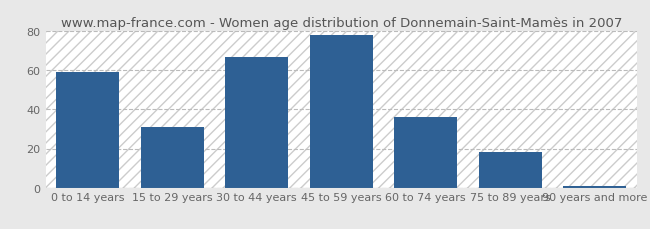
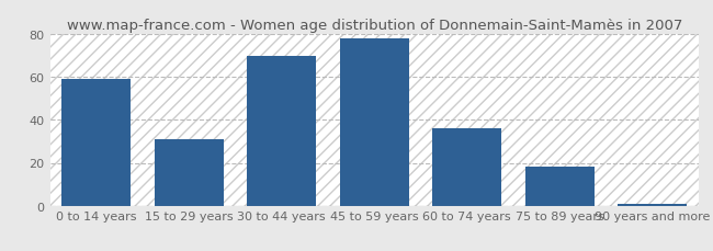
30 to 44 years: 67 -> 70
